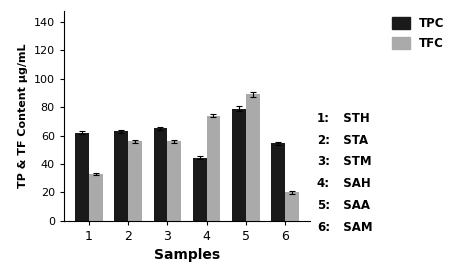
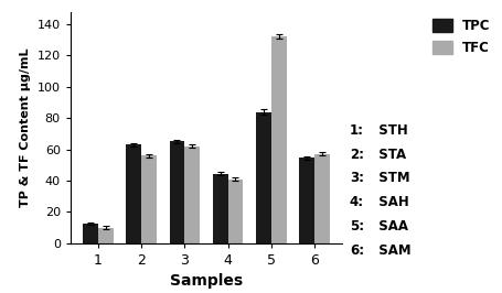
TPC/1: 62 -> 12
TFC/1: 33 -> 10
TFC/3: 56 -> 62
TFC/4: 74 -> 41
TPC/5: 79 -> 84
TFC/5: 89 -> 132
TFC/6: 20 -> 57
